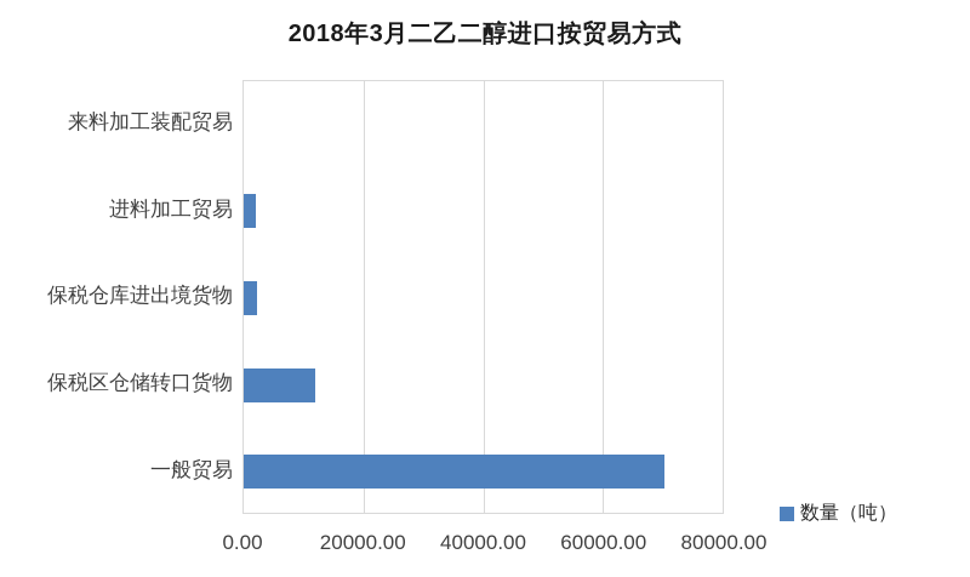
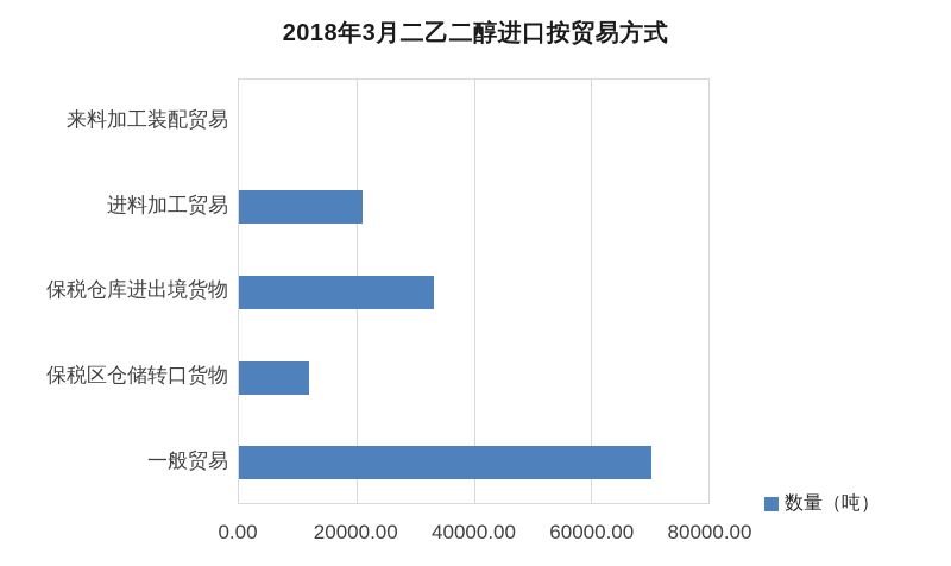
进料加工贸易: 2000 -> 21000
保税仓库进出境货物: 2000 -> 33000
